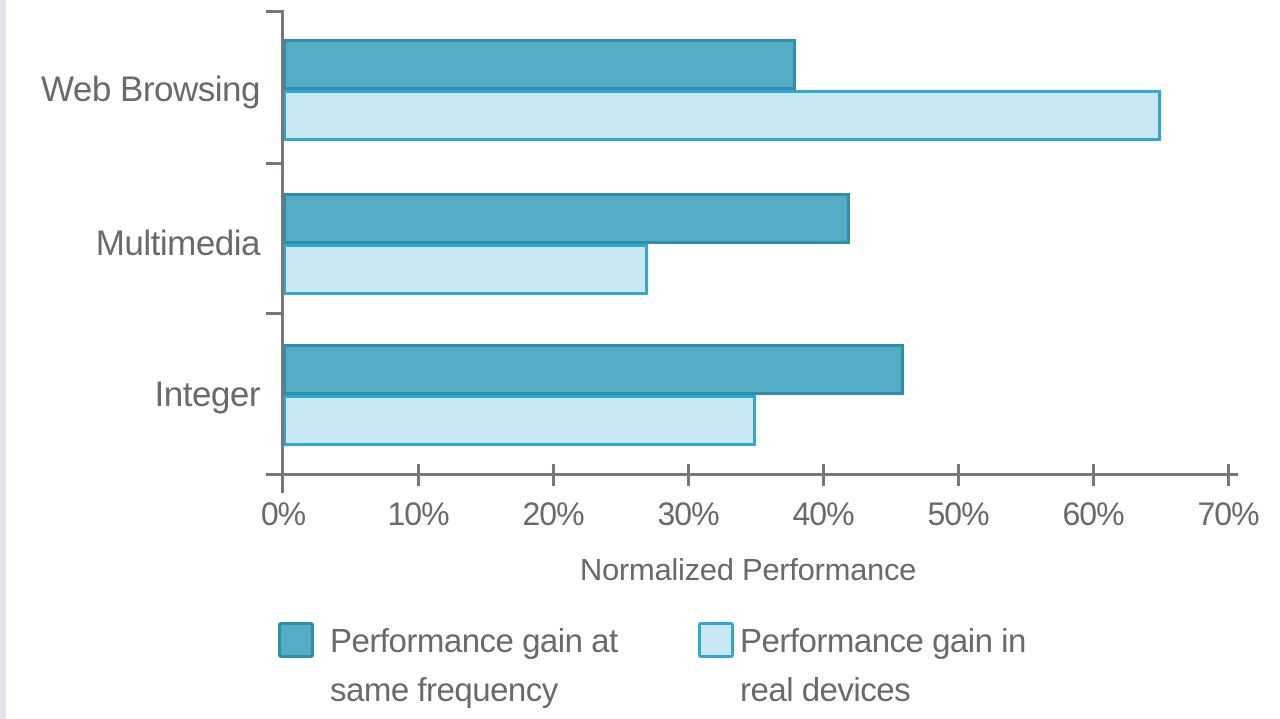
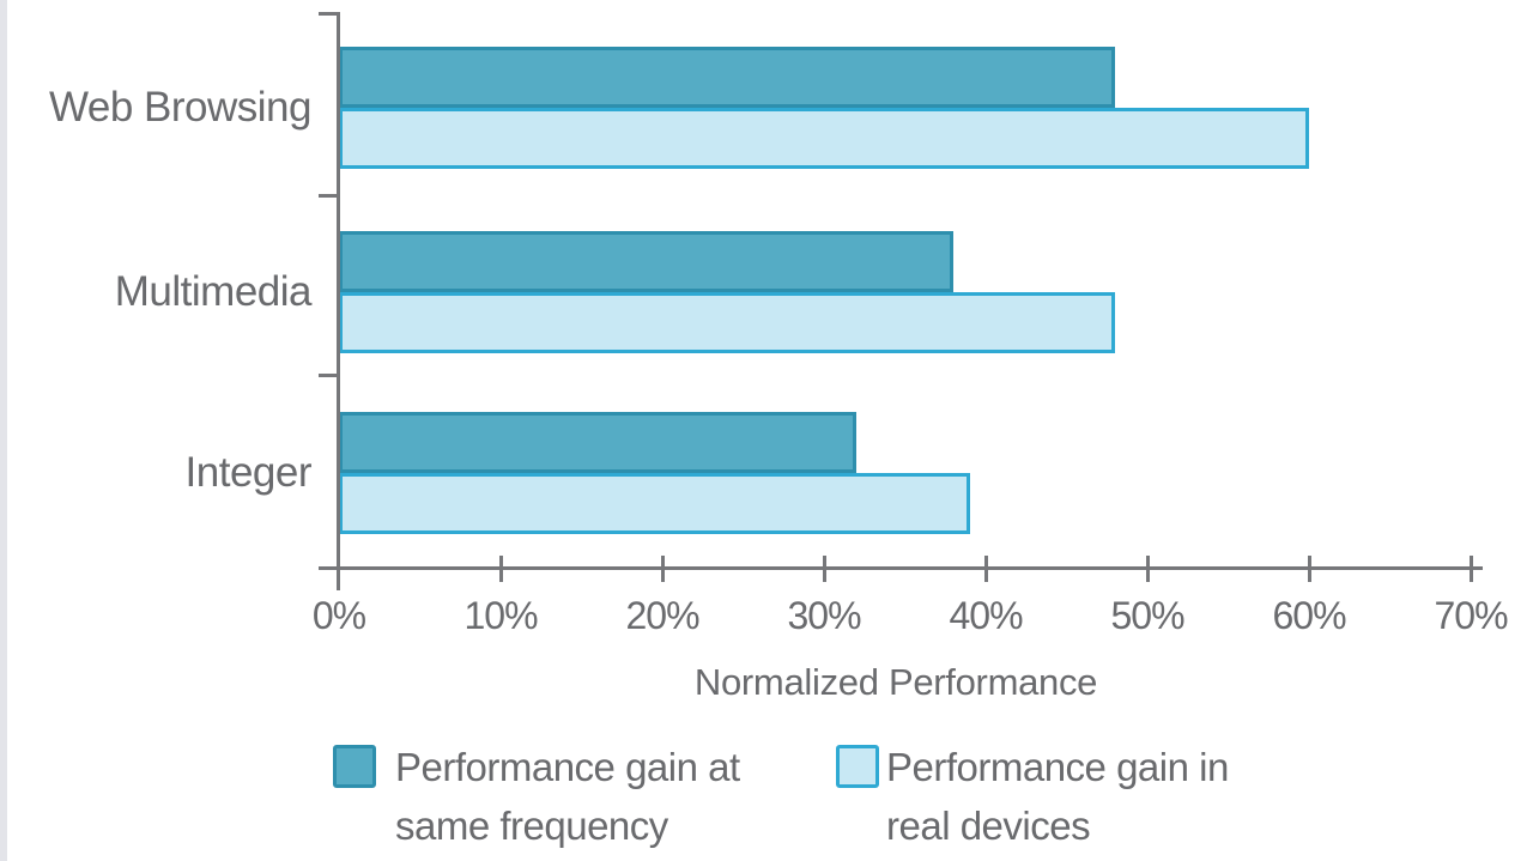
Performance gain at same frequency/Web Browsing: 38% -> 48%
Performance gain in real devices/Web Browsing: 65% -> 60%
Performance gain at same frequency/Multimedia: 42% -> 38%
Performance gain in real devices/Multimedia: 27% -> 48%
Performance gain at same frequency/Integer: 46% -> 32%
Performance gain in real devices/Integer: 35% -> 39%
